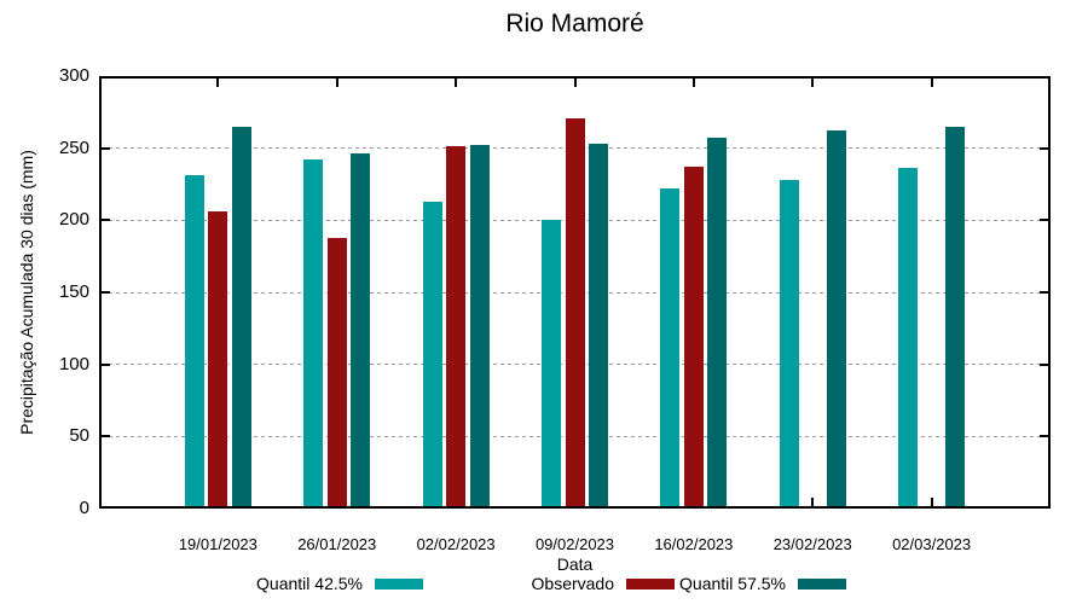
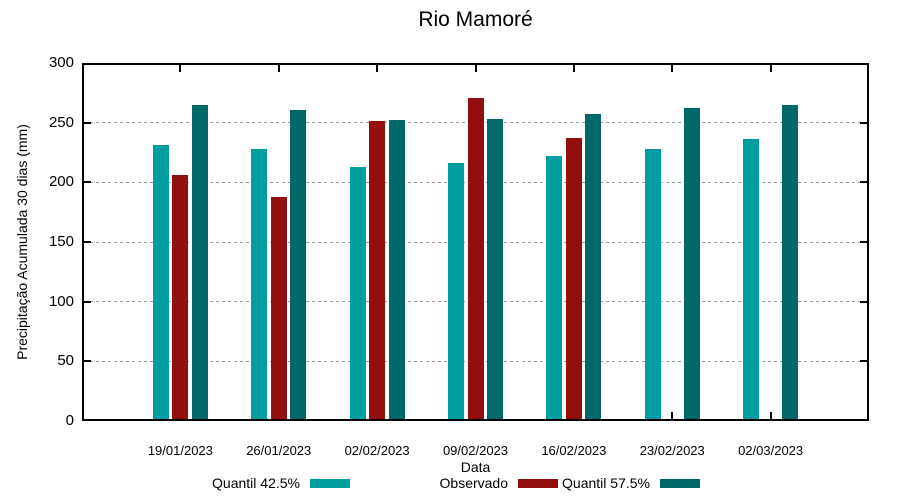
Quantil 42.5%/26/01/2023: 242 -> 228
Quantil 57.5%/26/01/2023: 246 -> 261
Quantil 42.5%/09/02/2023: 200 -> 216
